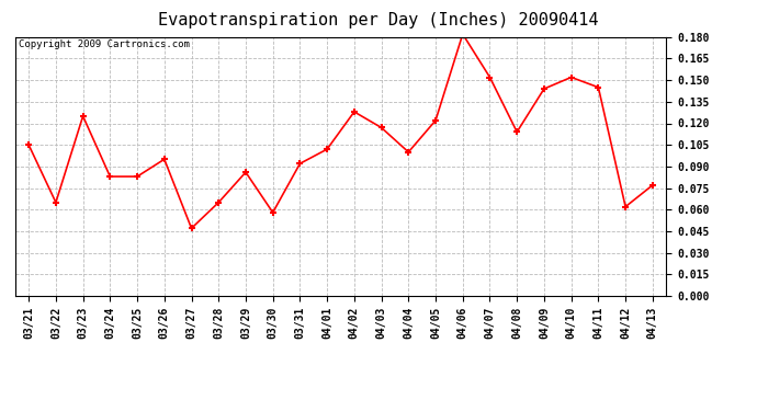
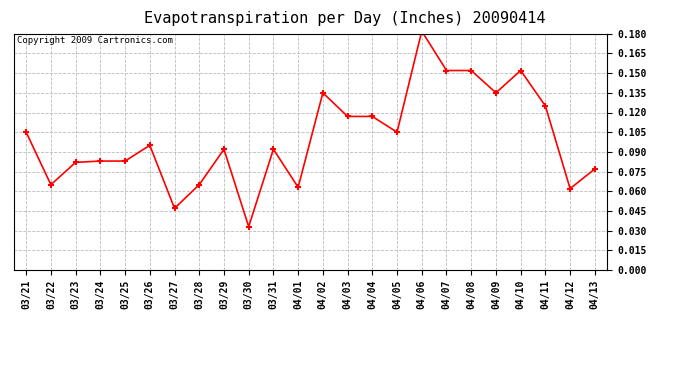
03/23: 0.125 -> 0.082
03/29: 0.086 -> 0.092
03/30: 0.058 -> 0.033
04/01: 0.102 -> 0.063
04/02: 0.128 -> 0.135
04/04: 0.100 -> 0.117
04/05: 0.122 -> 0.105
04/08: 0.114 -> 0.152
04/09: 0.144 -> 0.135
04/11: 0.145 -> 0.125
